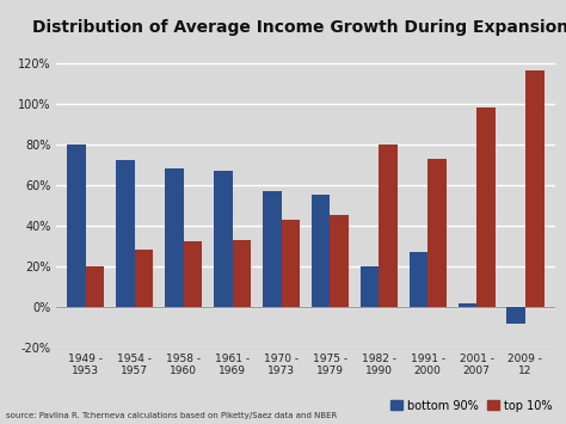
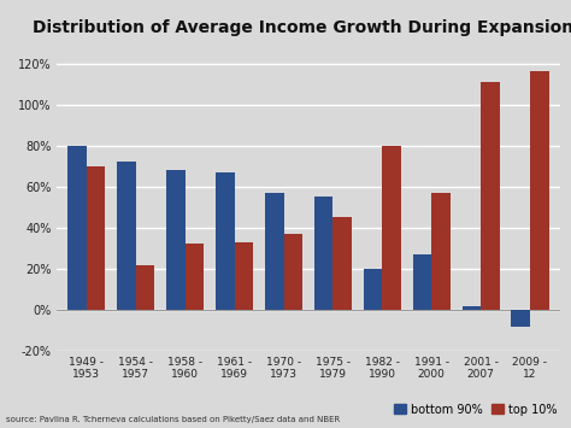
top 10%/1949 - 1953: 20% -> 70%
top 10%/1954 - 1957: 28% -> 22%
top 10%/1970 - 1973: 43% -> 37%
top 10%/1991 - 2000: 73% -> 57%
top 10%/2001 - 2007: 98% -> 111%
